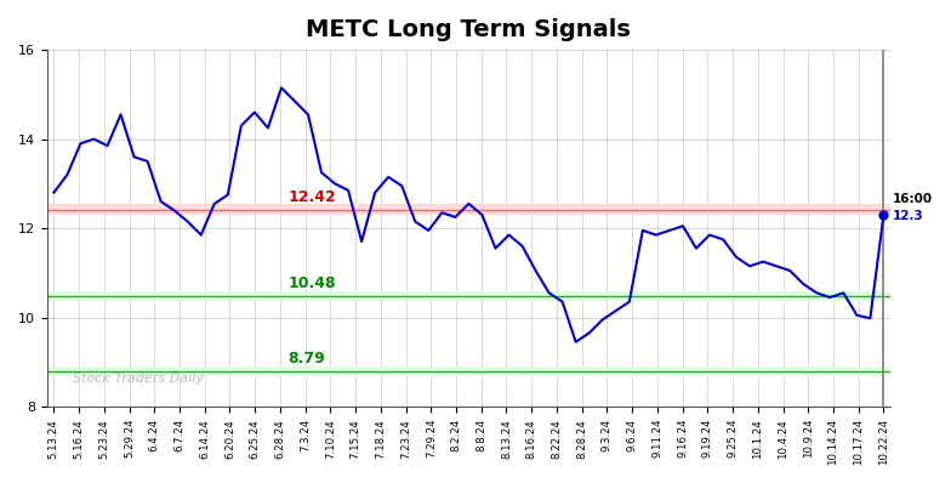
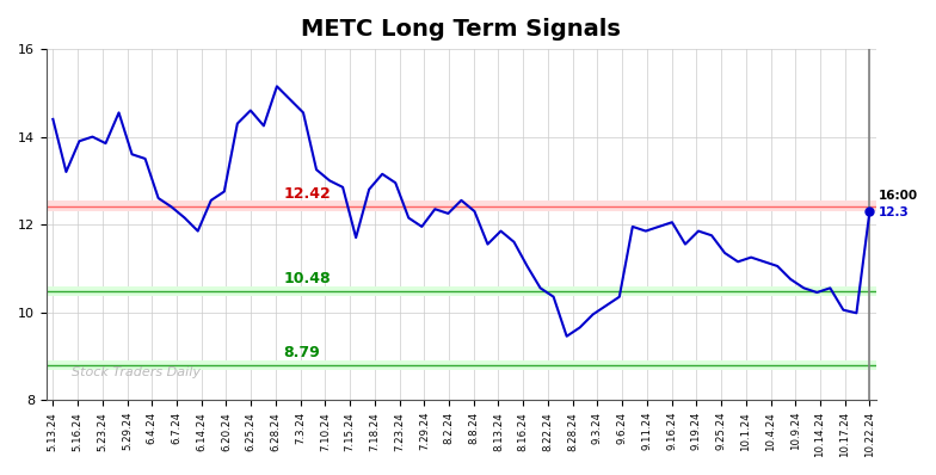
5.13.24: 12.80 -> 14.40
